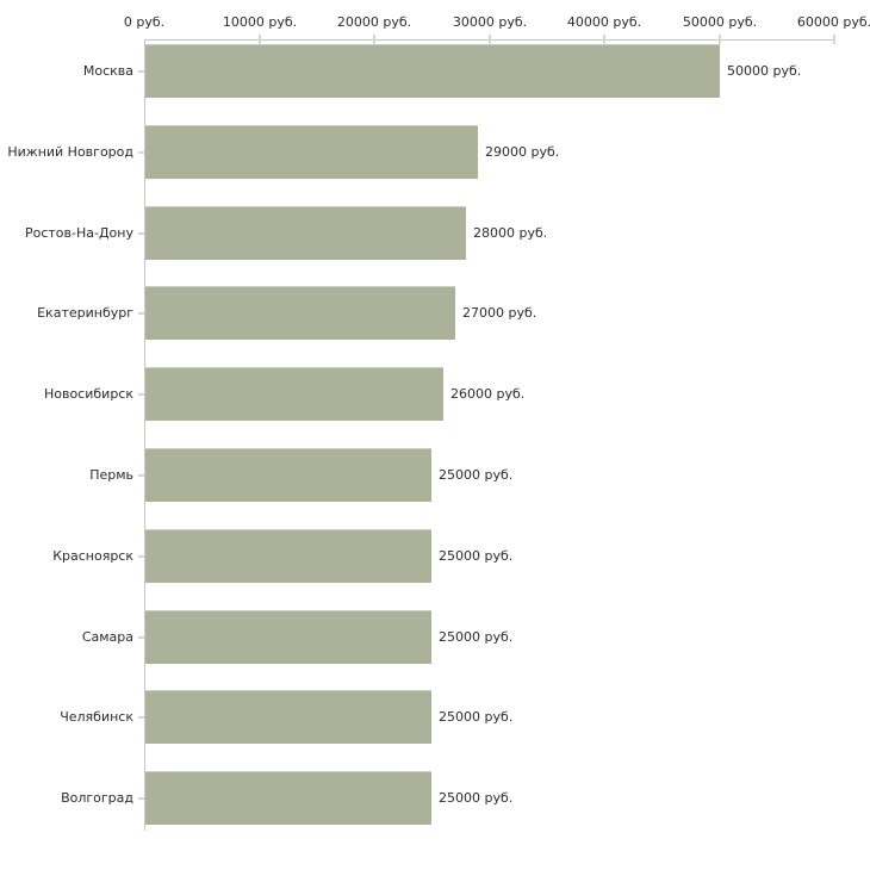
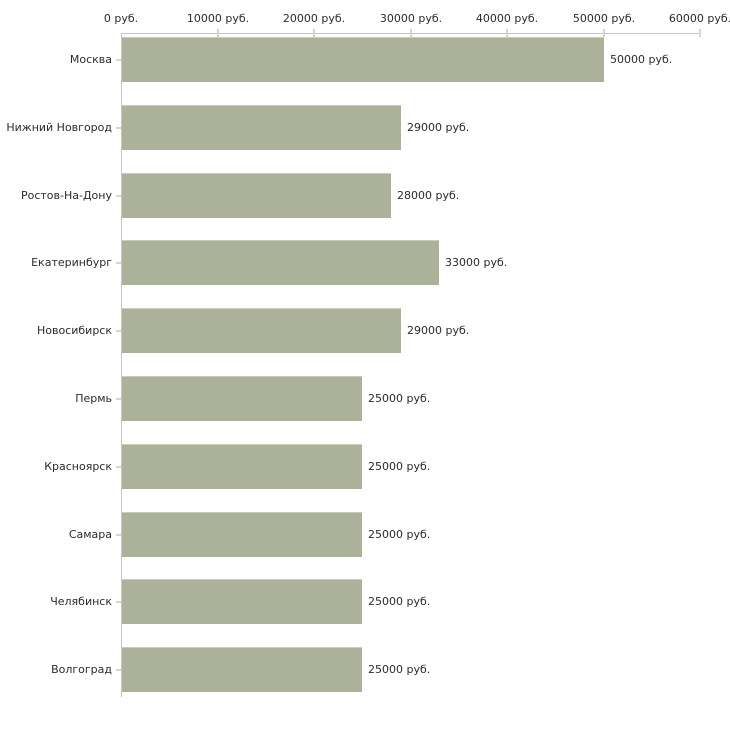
Екатеринбург: 27000 -> 33000
Новосибирск: 26000 -> 29000
